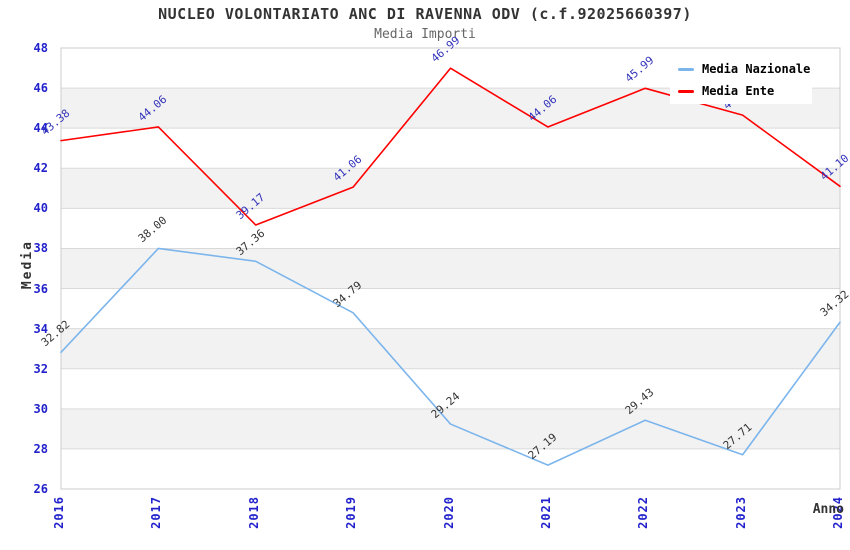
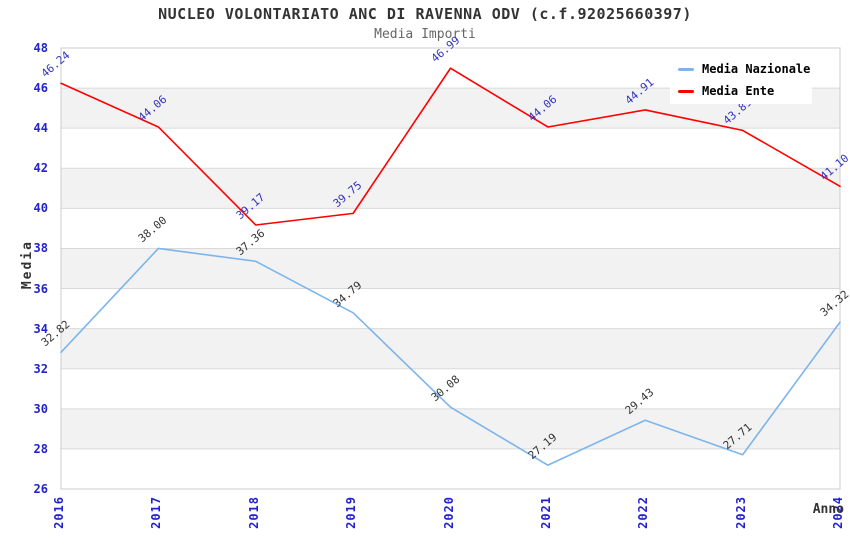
Media Ente/2016: 43.38 -> 46.24
Media Ente/2019: 41.06 -> 39.75
Media Nazionale/2020: 29.24 -> 30.08
Media Ente/2022: 45.99 -> 44.91
Media Ente/2023: 44.65 -> 43.89
